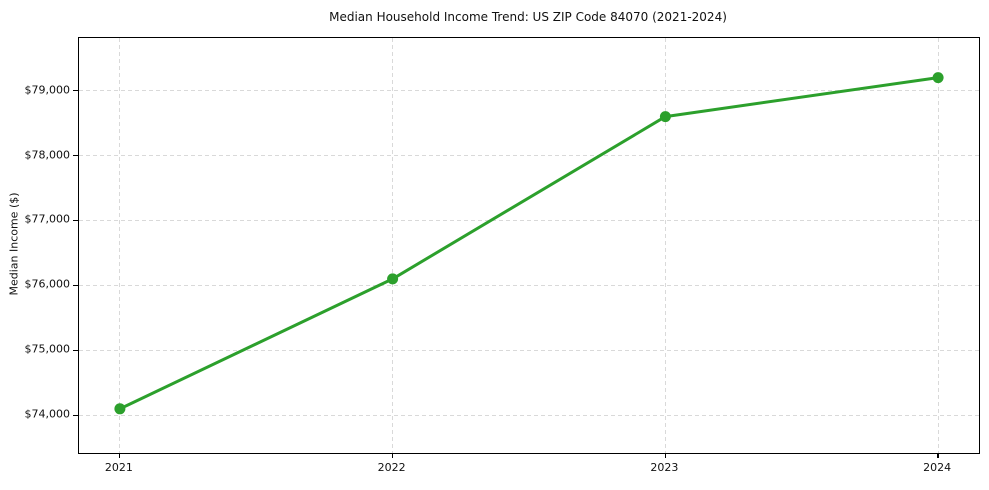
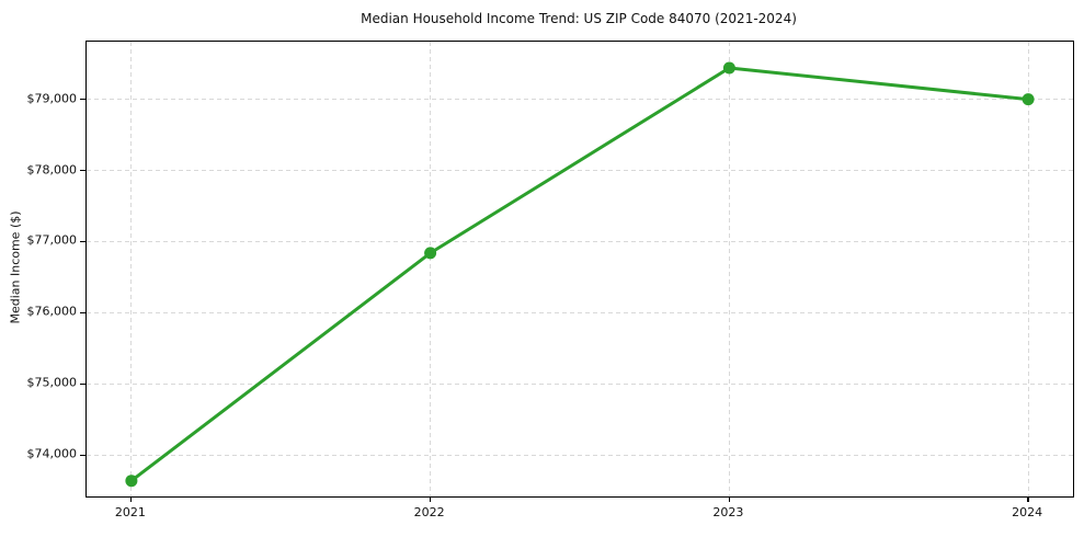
2021: $74100 -> $73600
2022: $76100 -> $76800
2023: $78600 -> $79400
2024: $79200 -> $79000
